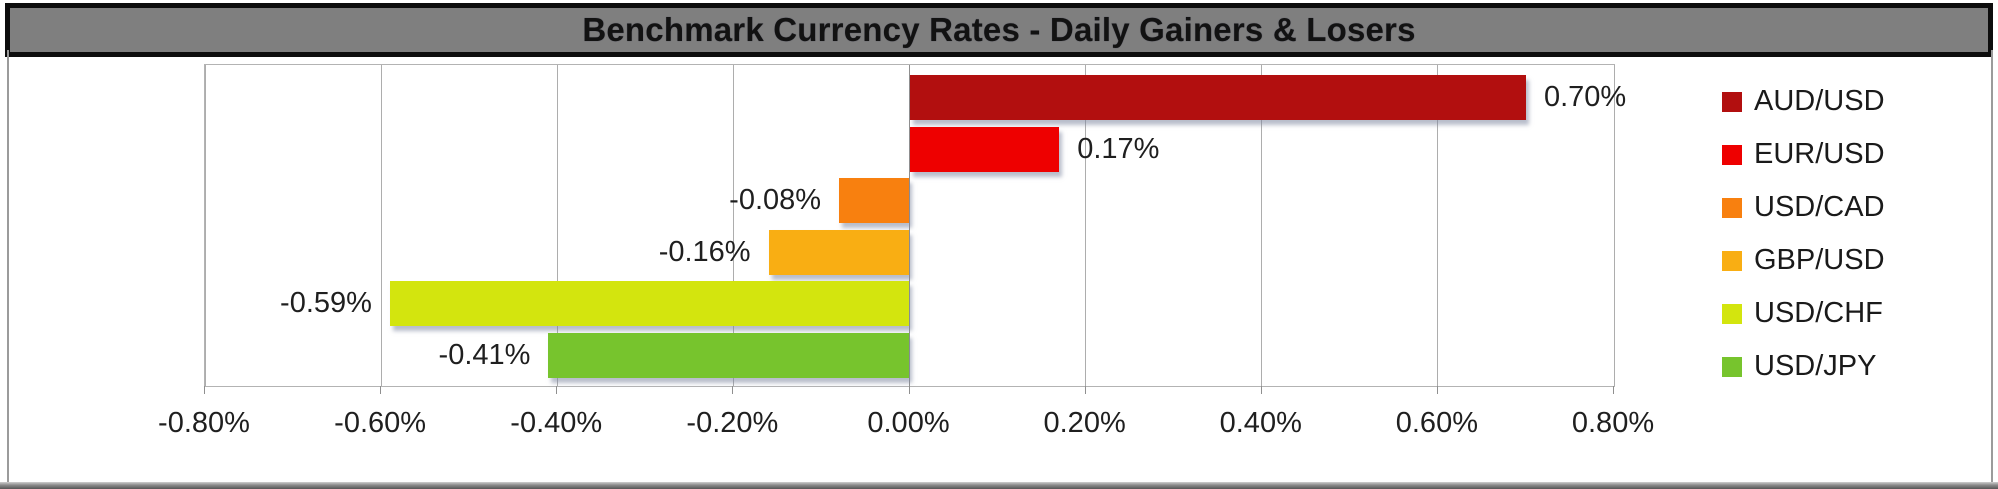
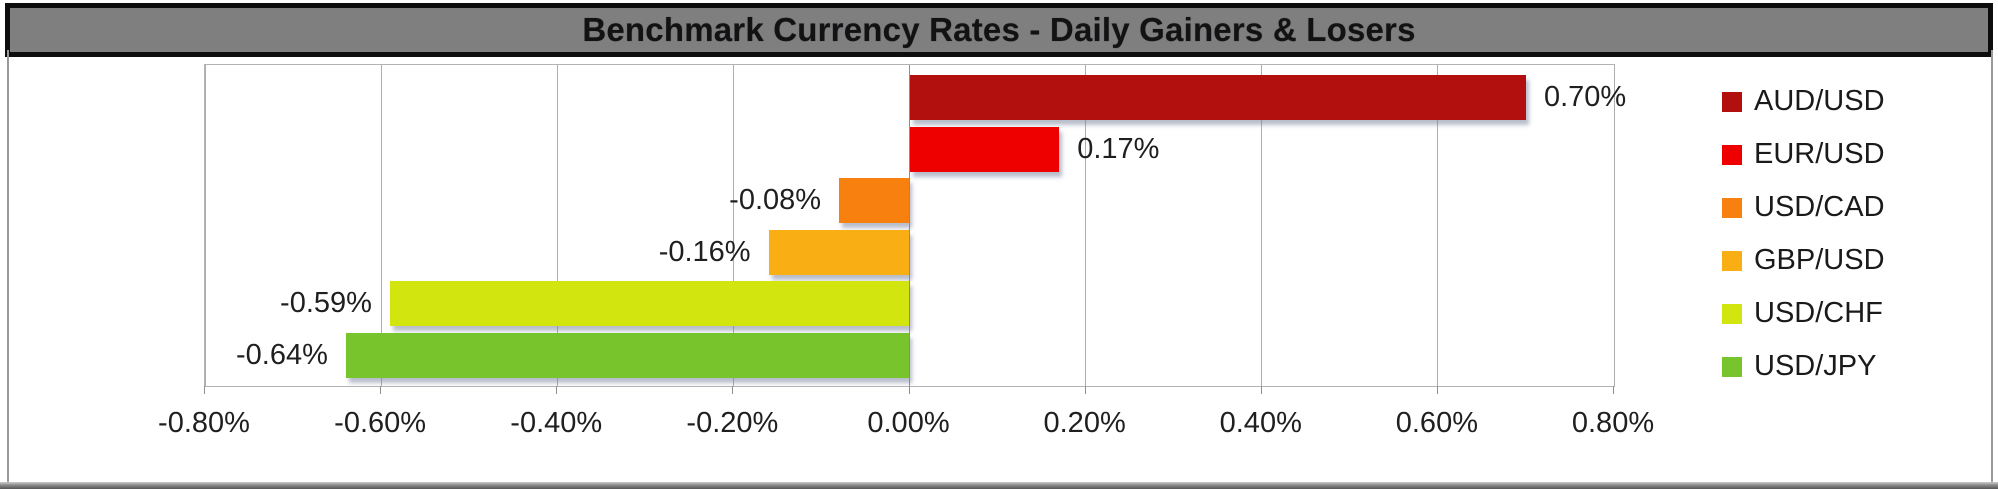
USD/JPY: -0.41% -> -0.64%
